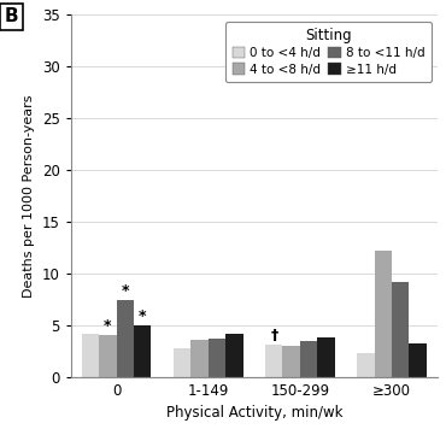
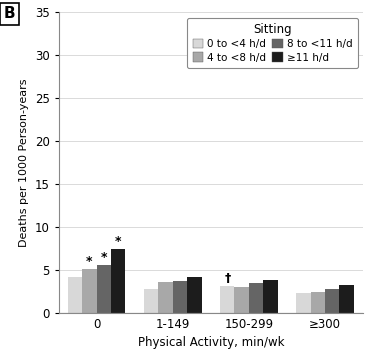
4 to <8 h/d/0: 4.0 -> 5.1
8 to <11 h/d/0: 7.4 -> 5.6
≥11 h/d/0: 5.0 -> 7.4
4 to <8 h/d/≥300: 12.2 -> 2.4
8 to <11 h/d/≥300: 9.2 -> 2.7
